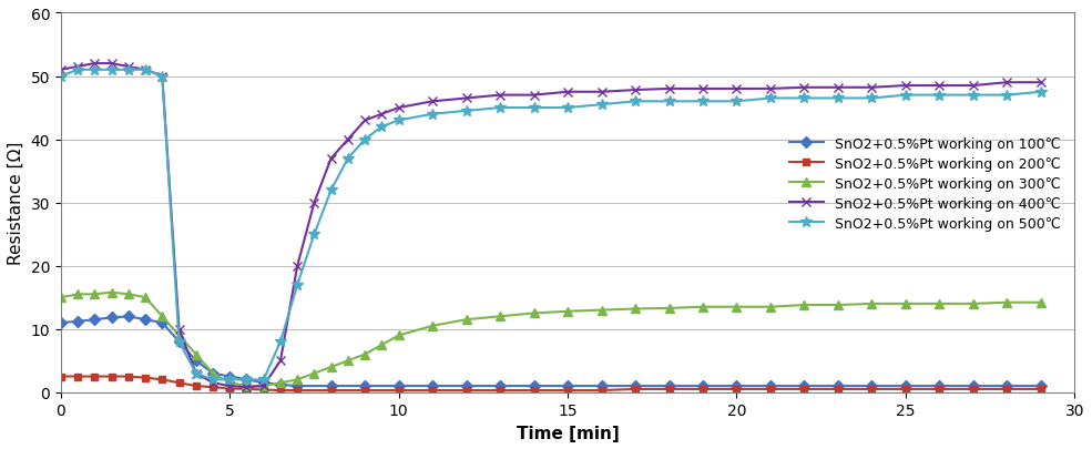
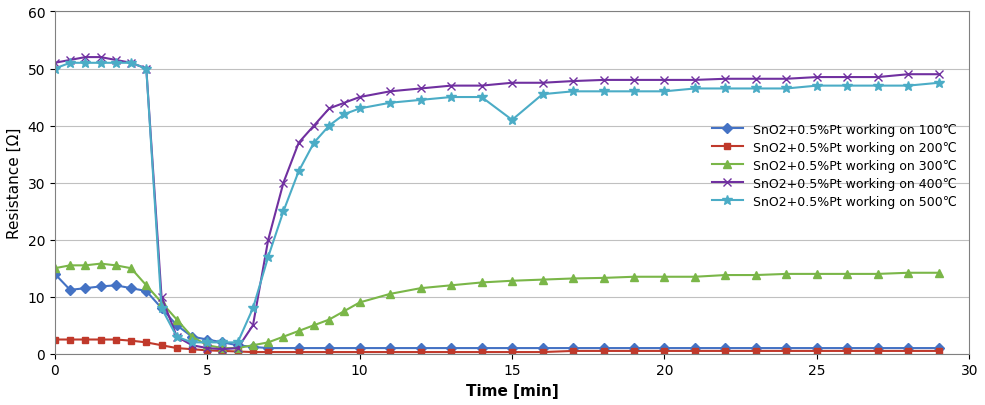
SnO2+0.5%Pt working on 100℃/0: 11.0 -> 14.0
SnO2+0.5%Pt working on 500℃/15: 45.0 -> 41.0
